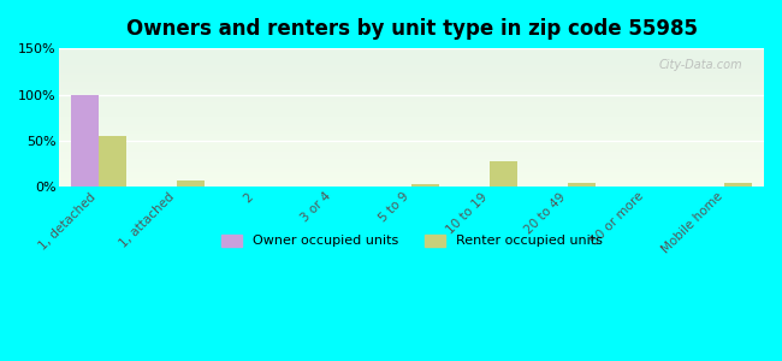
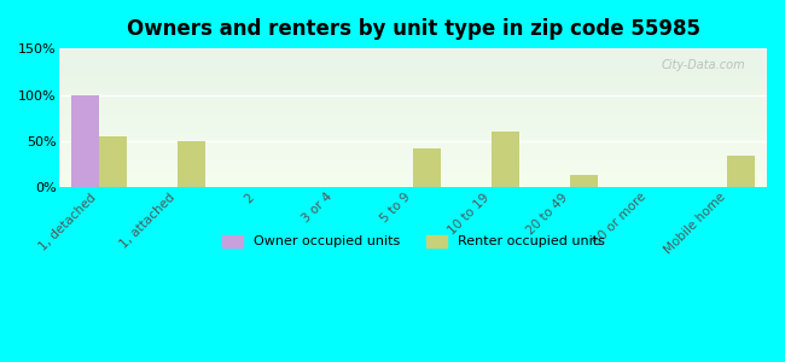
Renter occupied units/1, attached: 7% -> 50%
Renter occupied units/5 to 9: 3% -> 42%
Renter occupied units/10 to 19: 28% -> 60%
Renter occupied units/20 to 49: 4% -> 14%
Renter occupied units/Mobile home: 4% -> 34%
